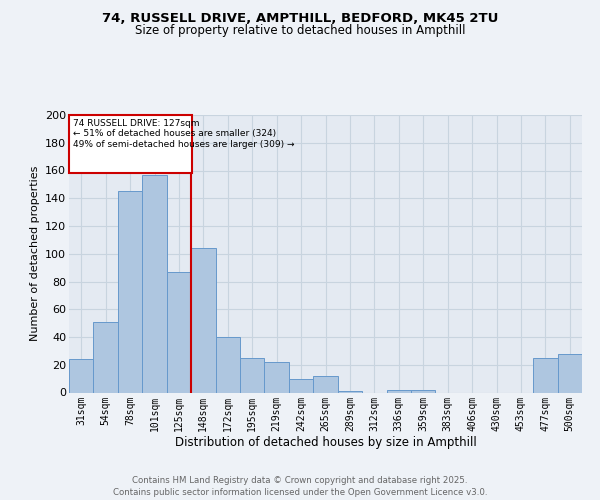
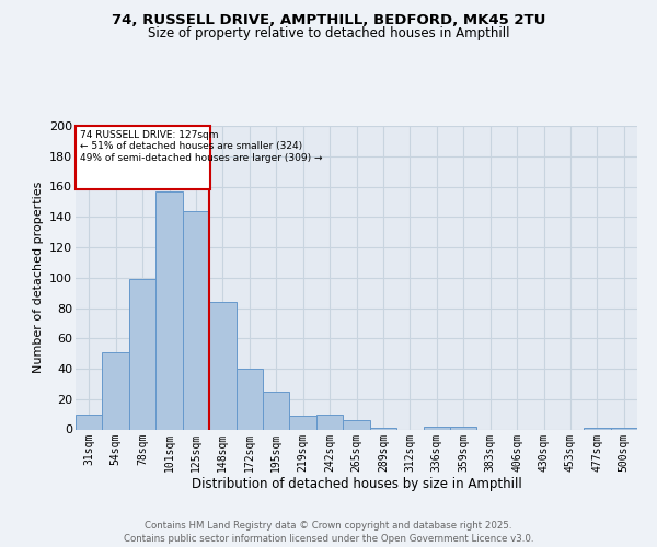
31sqm: 24 -> 10
78sqm: 145 -> 99
125sqm: 87 -> 144
148sqm: 104 -> 84
219sqm: 22 -> 9
265sqm: 12 -> 6
477sqm: 25 -> 1
500sqm: 28 -> 1
